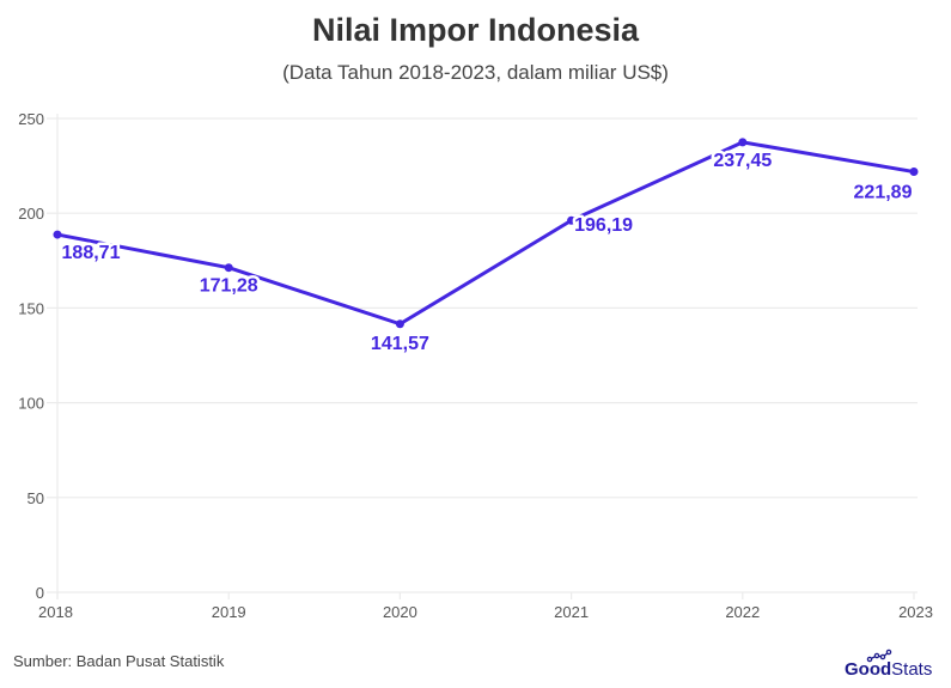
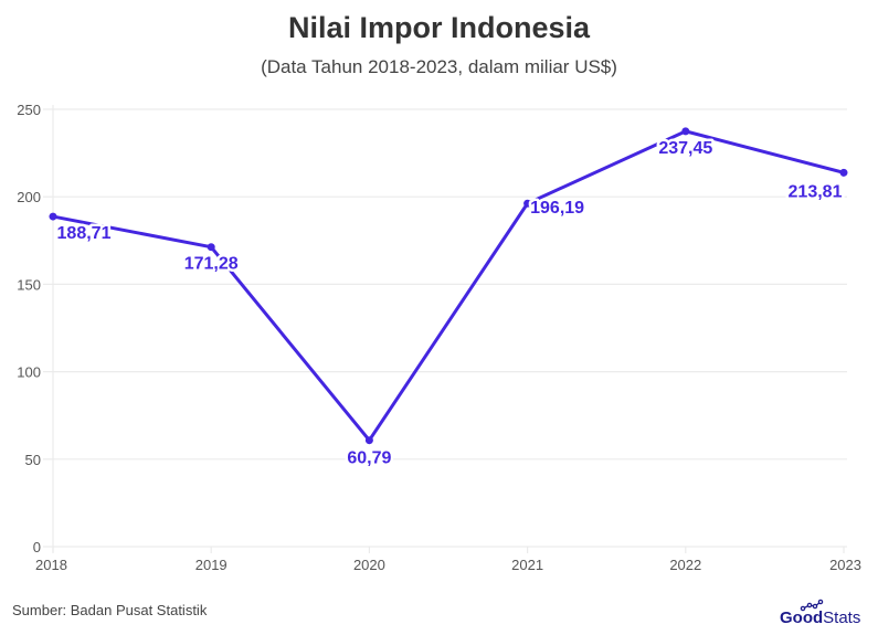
2020: 141,57 -> 60,79
2023: 221,89 -> 213,81
